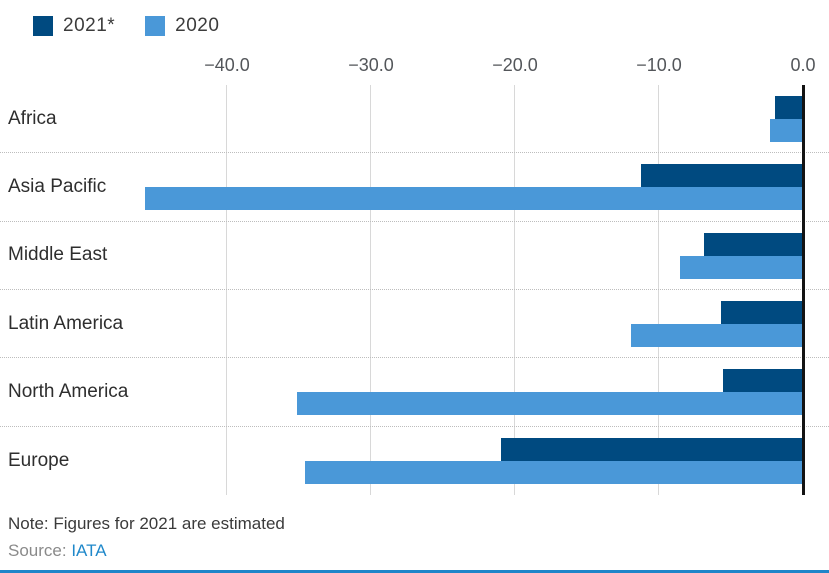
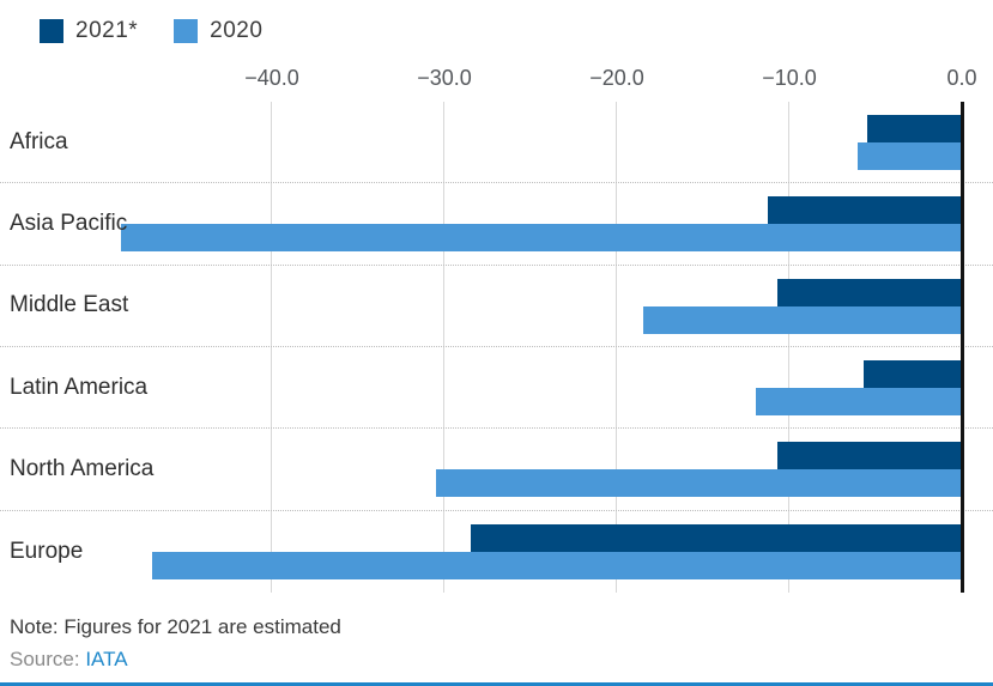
2021*/Africa: -1.9 -> -5.4
2020/Africa: -2.2 -> -6.0
2020/Asia Pacific: -45.6 -> -48.7
2021*/Middle East: -6.8 -> -10.6
2020/Middle East: -8.5 -> -18.4
2021*/North America: -5.5 -> -10.6
2020/North America: -35.1 -> -30.4
2021*/Europe: -20.9 -> -28.4
2020/Europe: -34.5 -> -46.9
